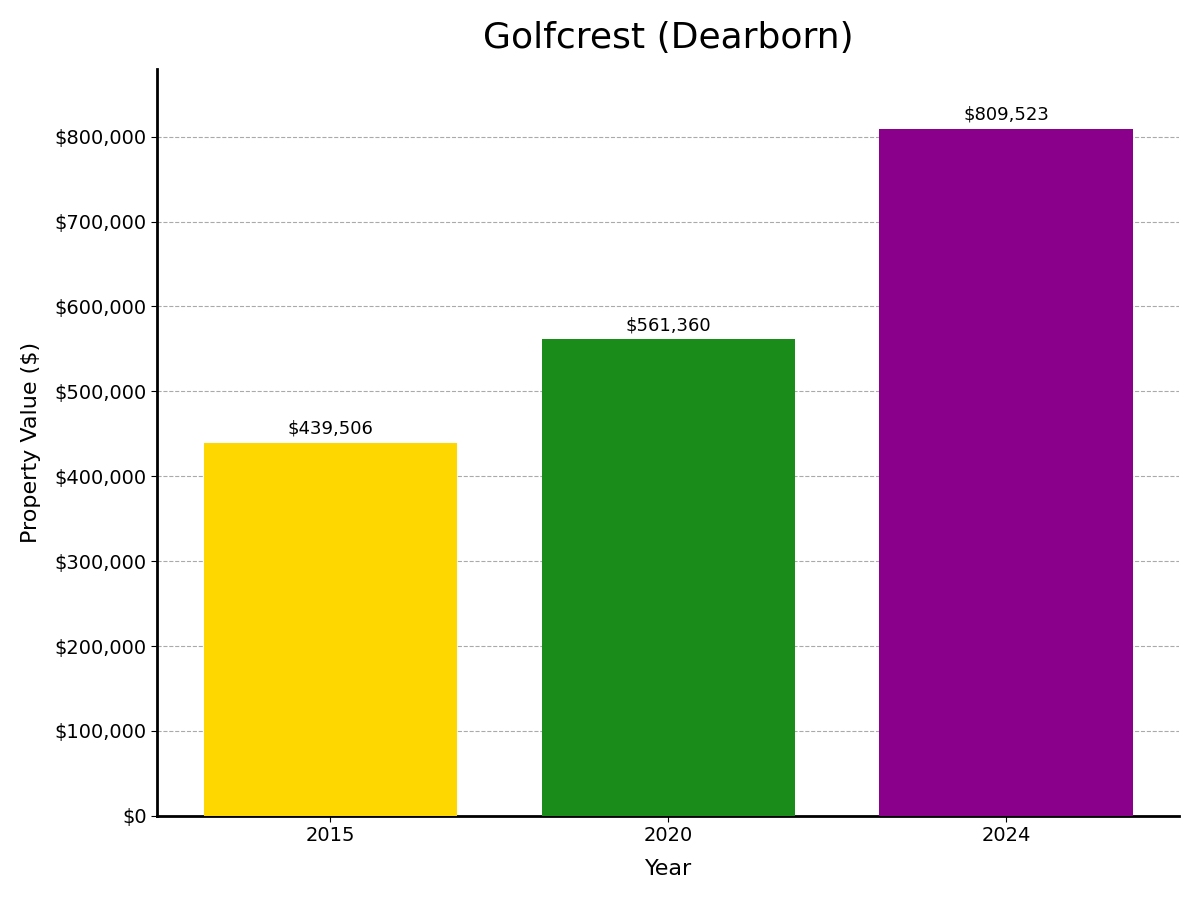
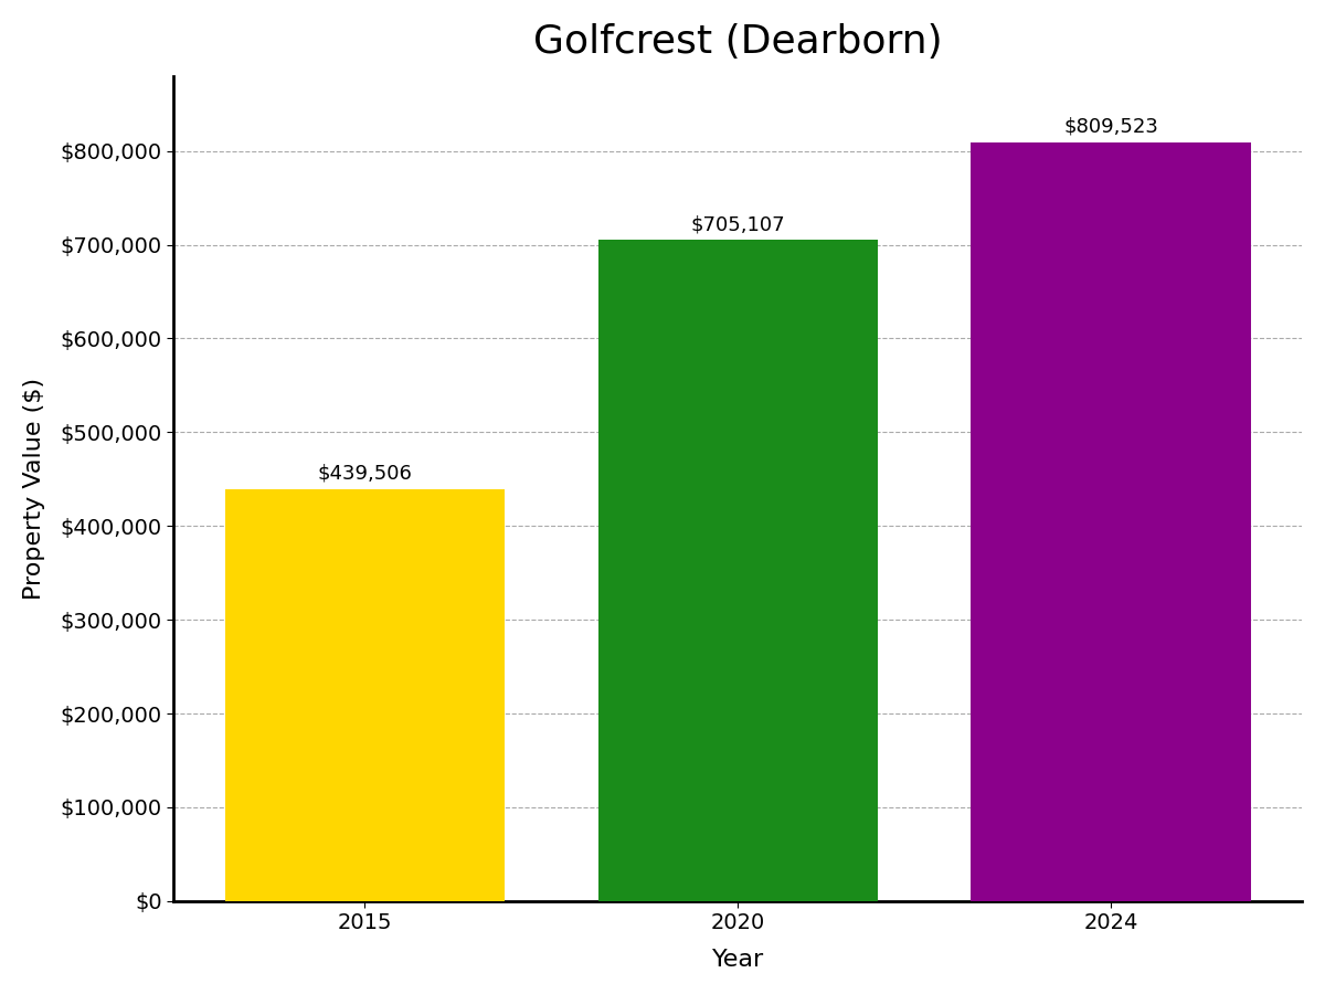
2020: $561,360 -> $705,107
